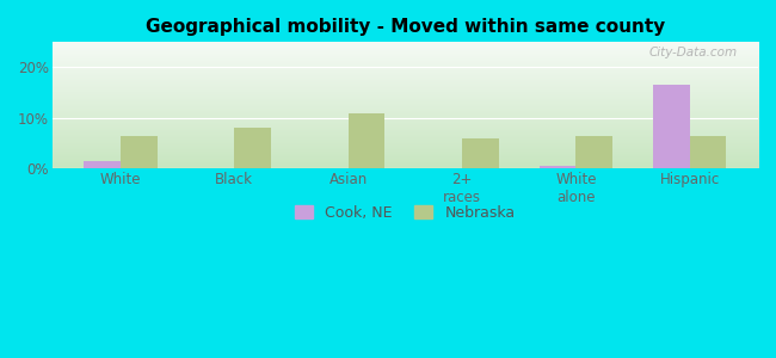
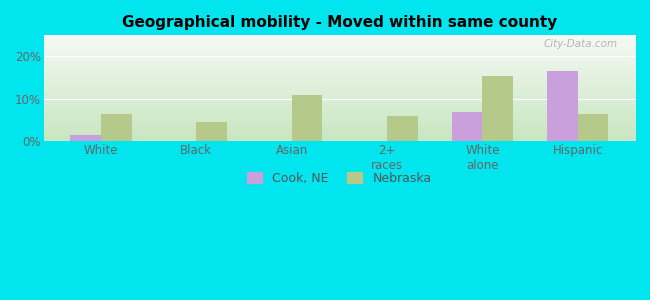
Nebraska/Black: 8.0% -> 4.5%
Cook, NE/White alone: 0.5% -> 7.0%
Nebraska/White alone: 6.5% -> 15.5%
